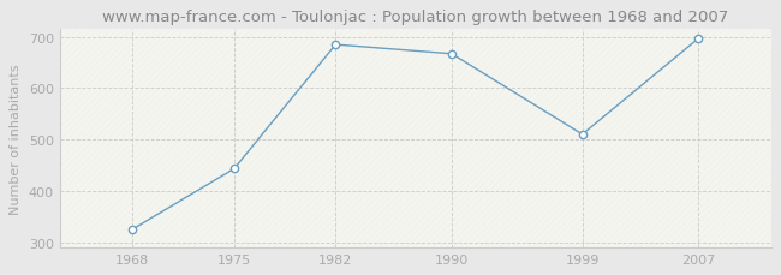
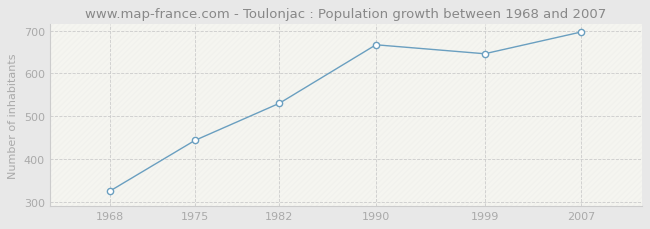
1982: 685 -> 530
1999: 510 -> 646
